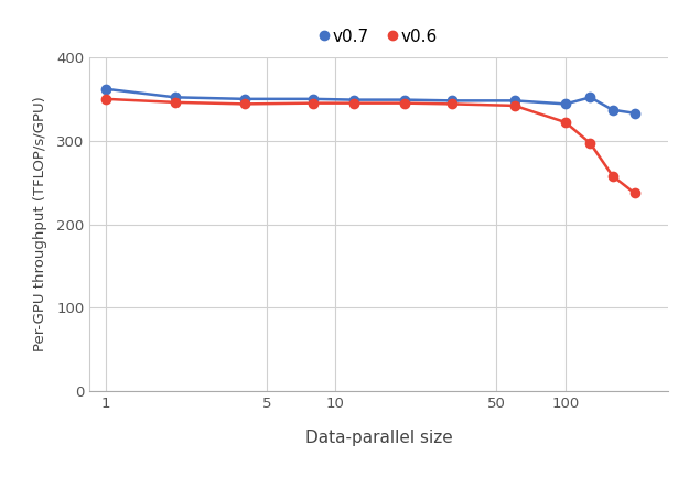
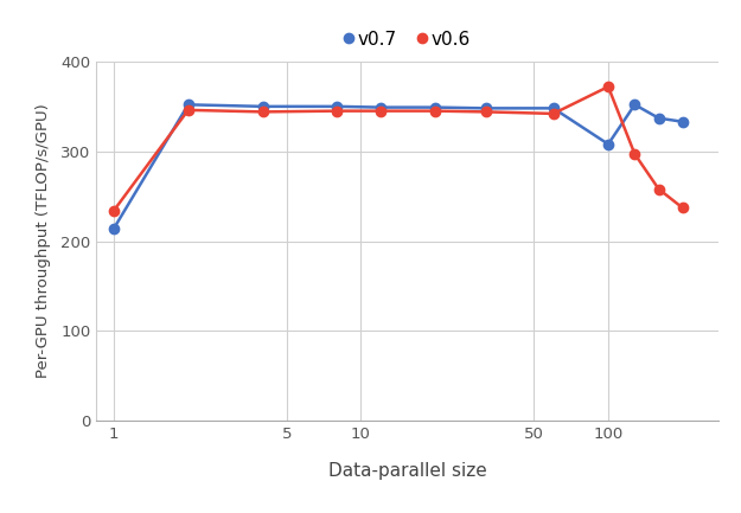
v0.7/1: 362 -> 214
v0.6/1: 350 -> 234
v0.7/100: 344 -> 308
v0.6/100: 322 -> 372
